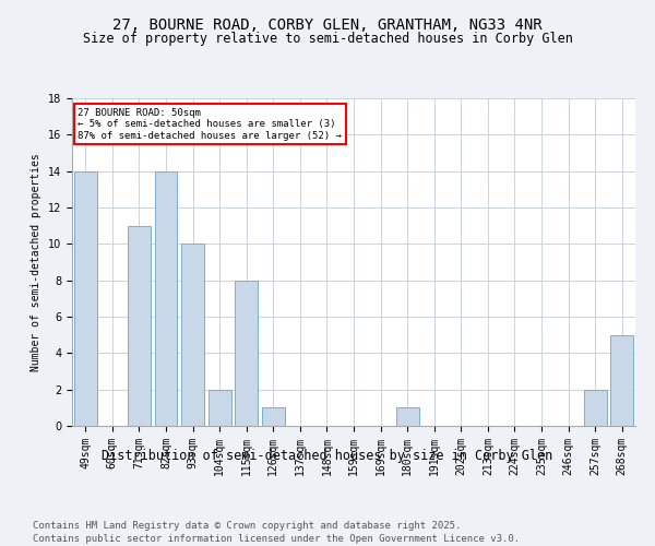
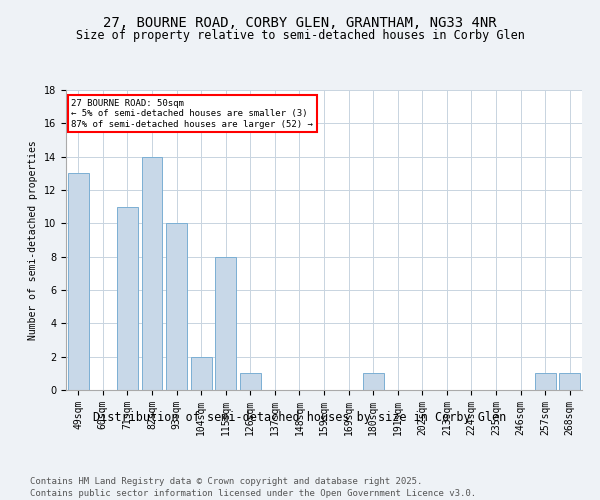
49sqm: 14 -> 13
257sqm: 2 -> 1
268sqm: 5 -> 1
